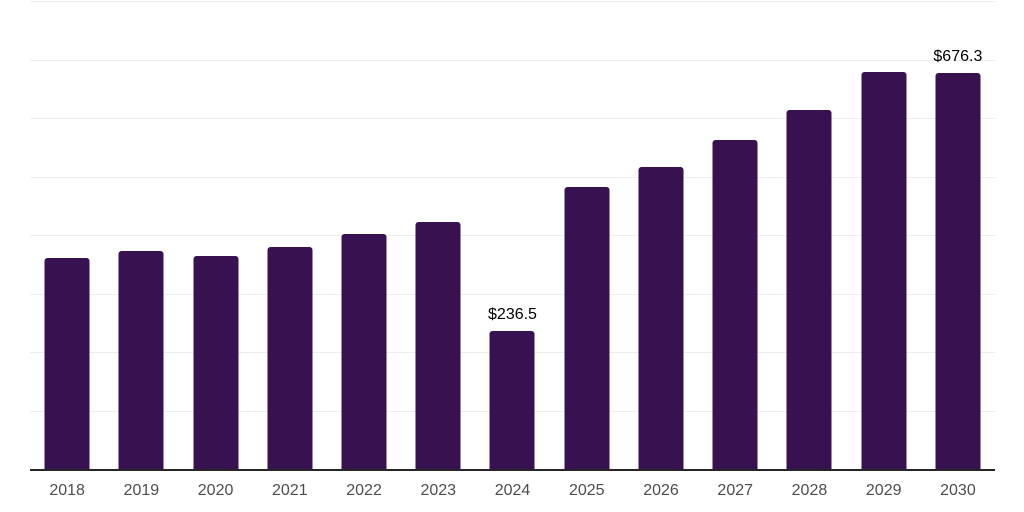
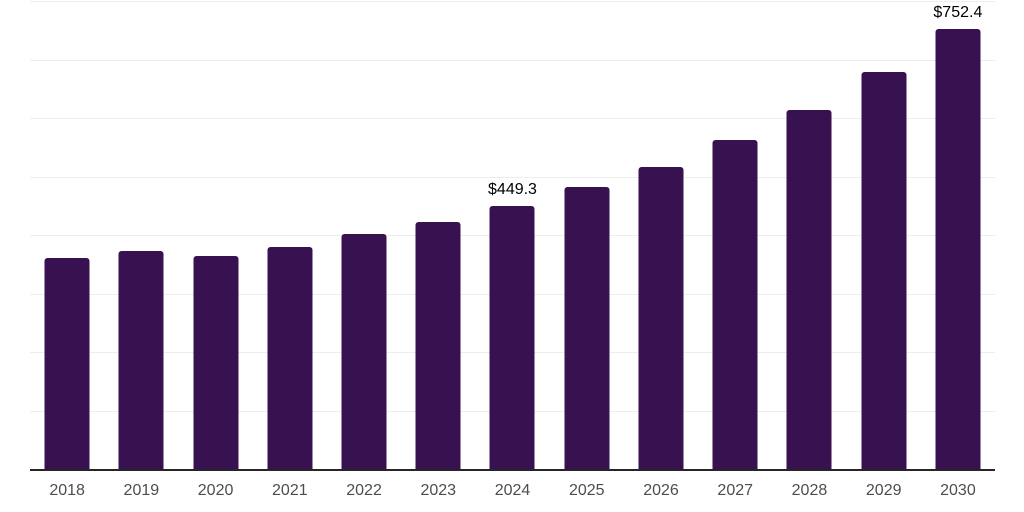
2024: $236.5 -> $449.3
2030: $676.3 -> $752.4
